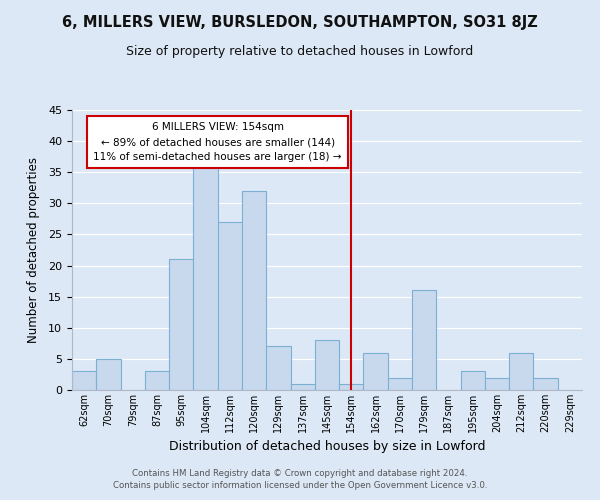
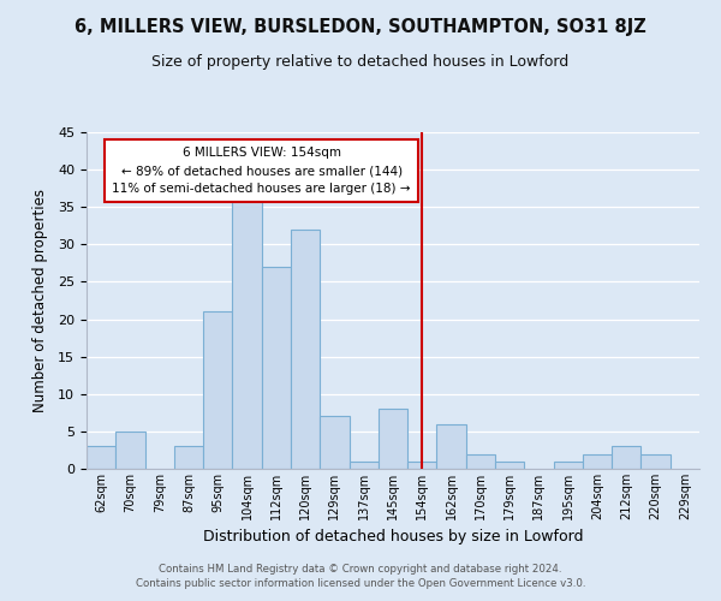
179sqm: 16 -> 1
195sqm: 3 -> 1
212sqm: 6 -> 3
